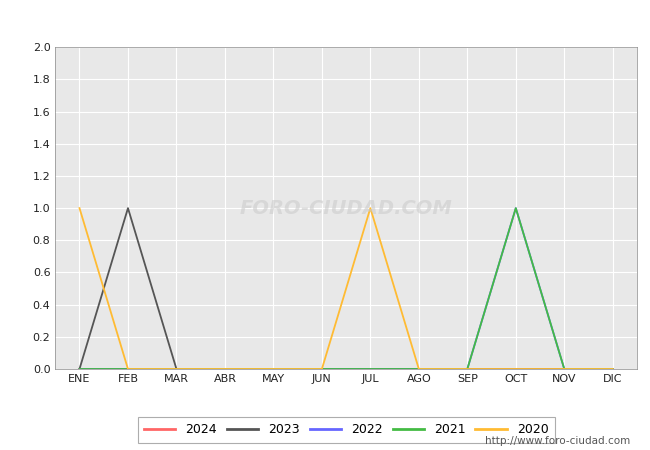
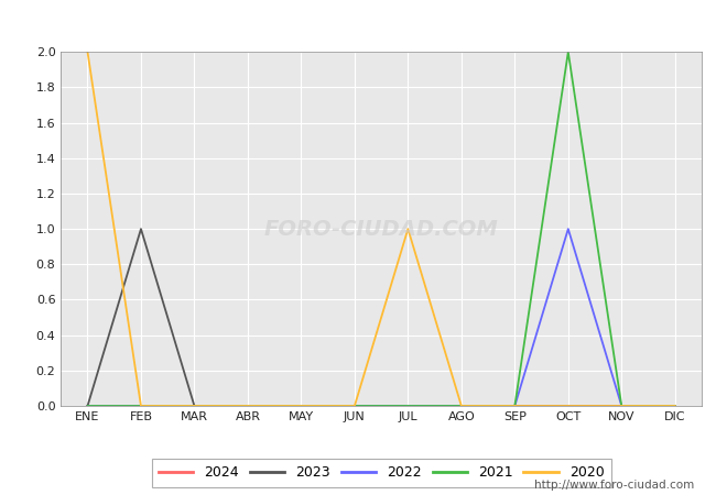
2020/ENE: 1 -> 2
2021/OCT: 1 -> 2
